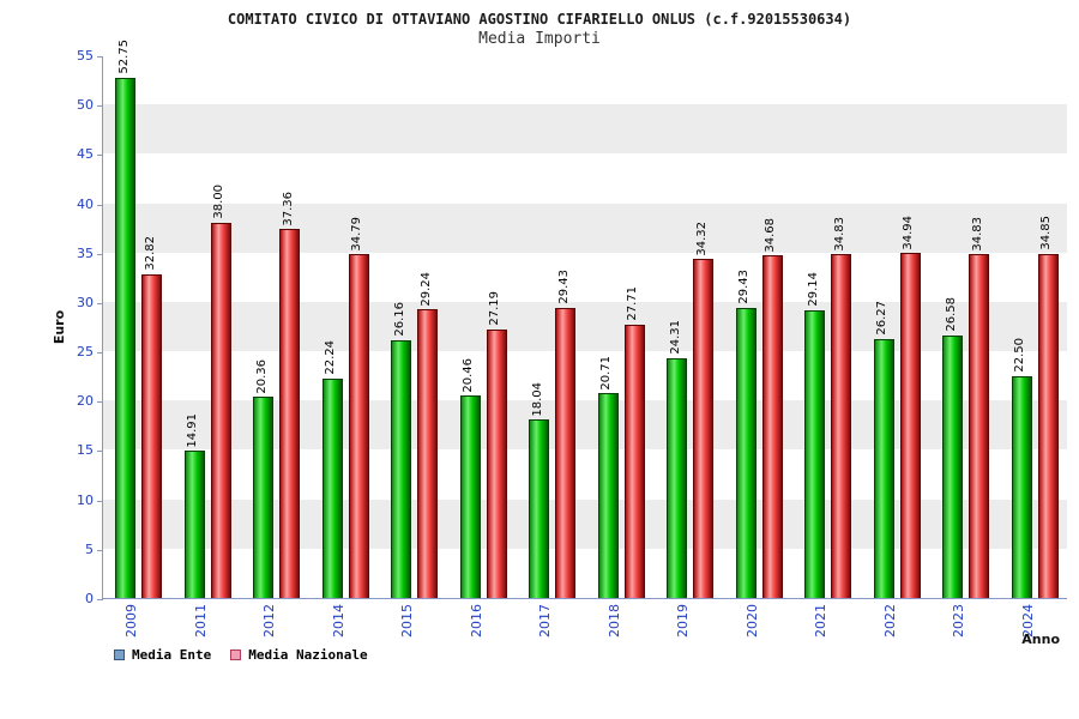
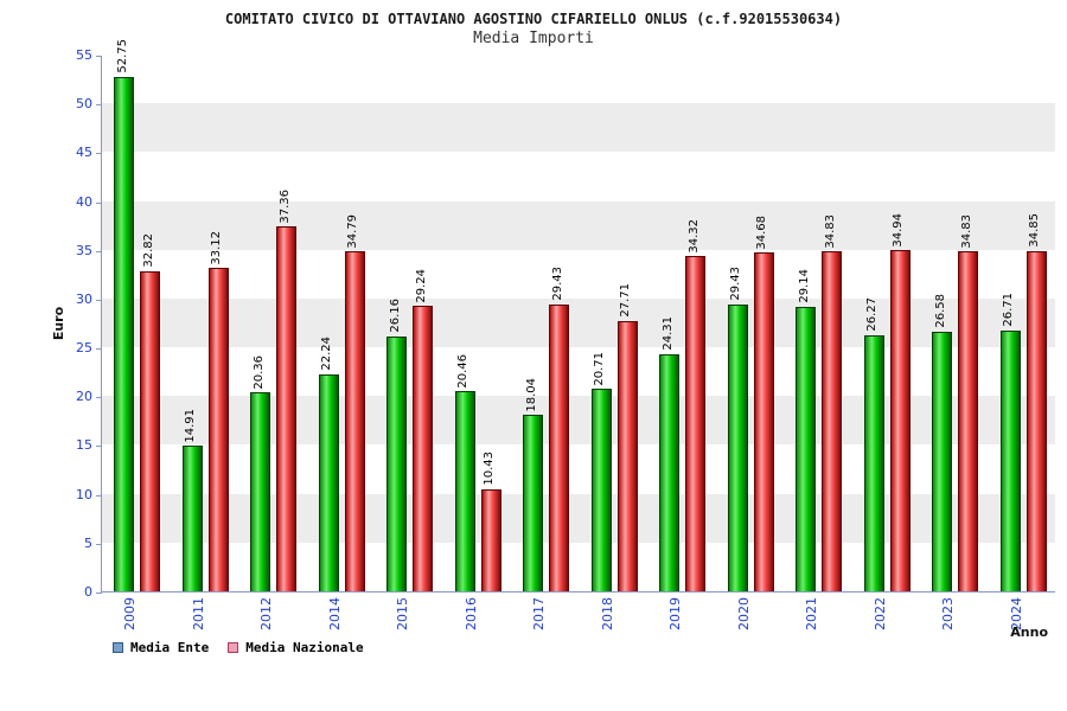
Media Nazionale/2011: 38.00 -> 33.12
Media Nazionale/2016: 27.19 -> 10.43
Media Ente/2024: 22.50 -> 26.71
